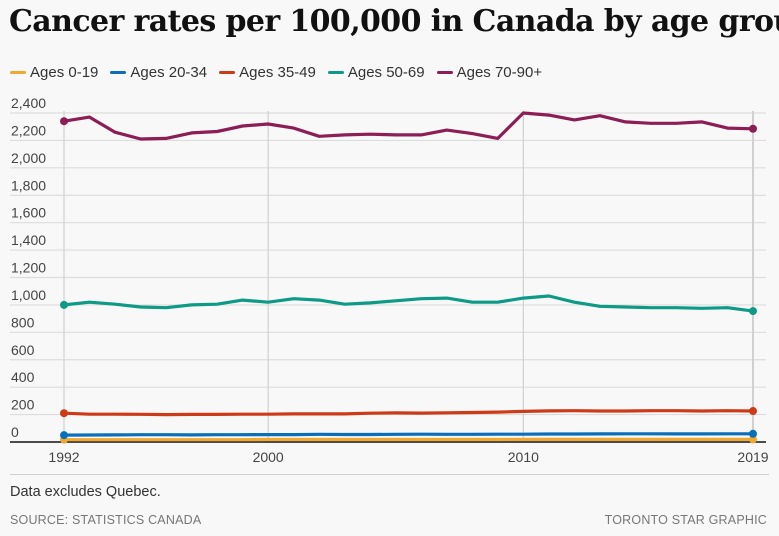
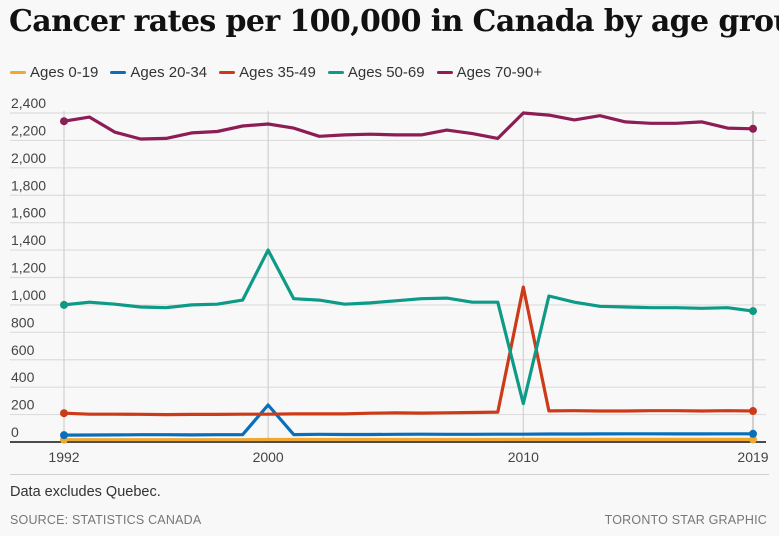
Ages 20-34/2000: 50 -> 270
Ages 50-69/2000: 1020 -> 1400
Ages 35-49/2010: 220 -> 1130
Ages 50-69/2010: 1050 -> 280
